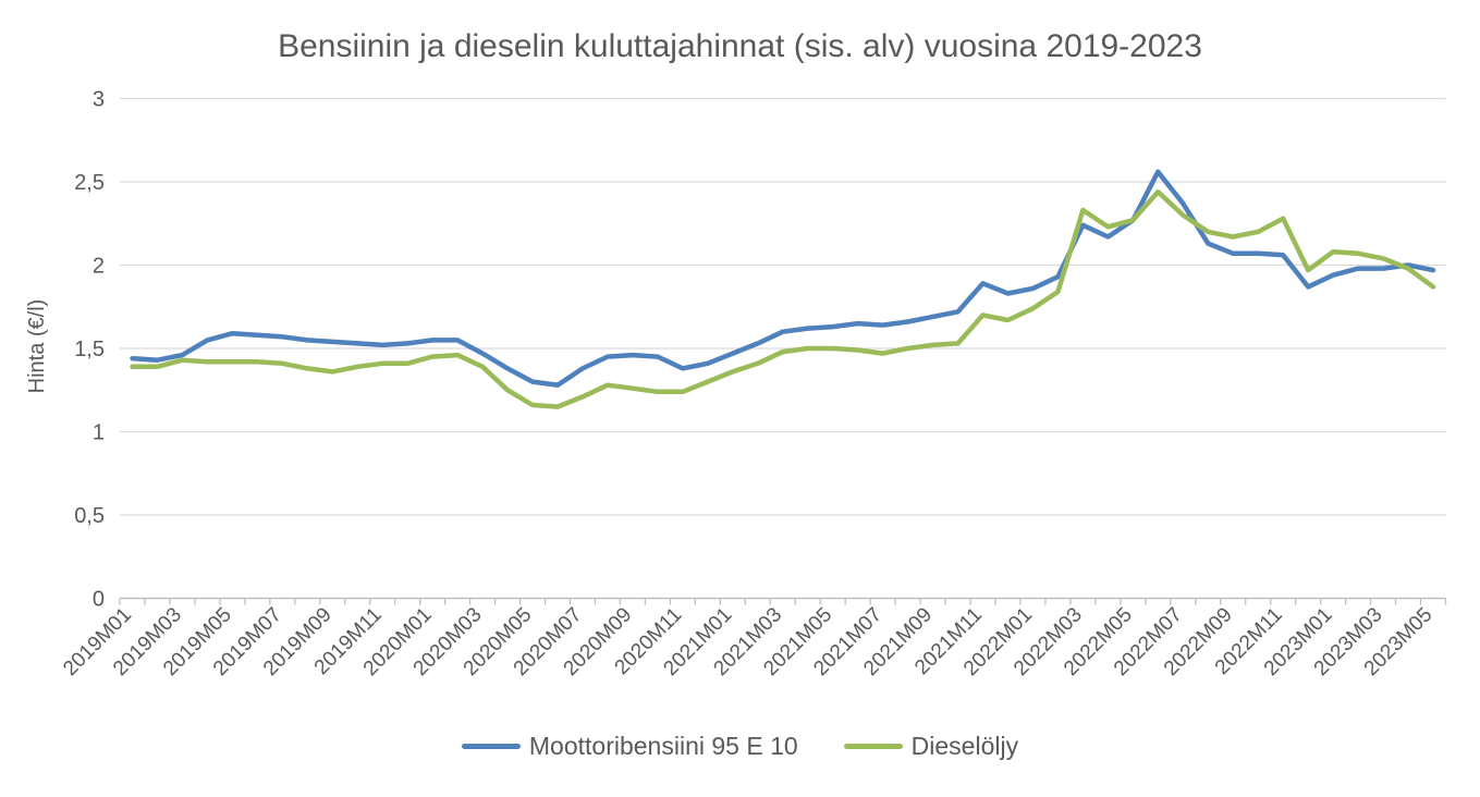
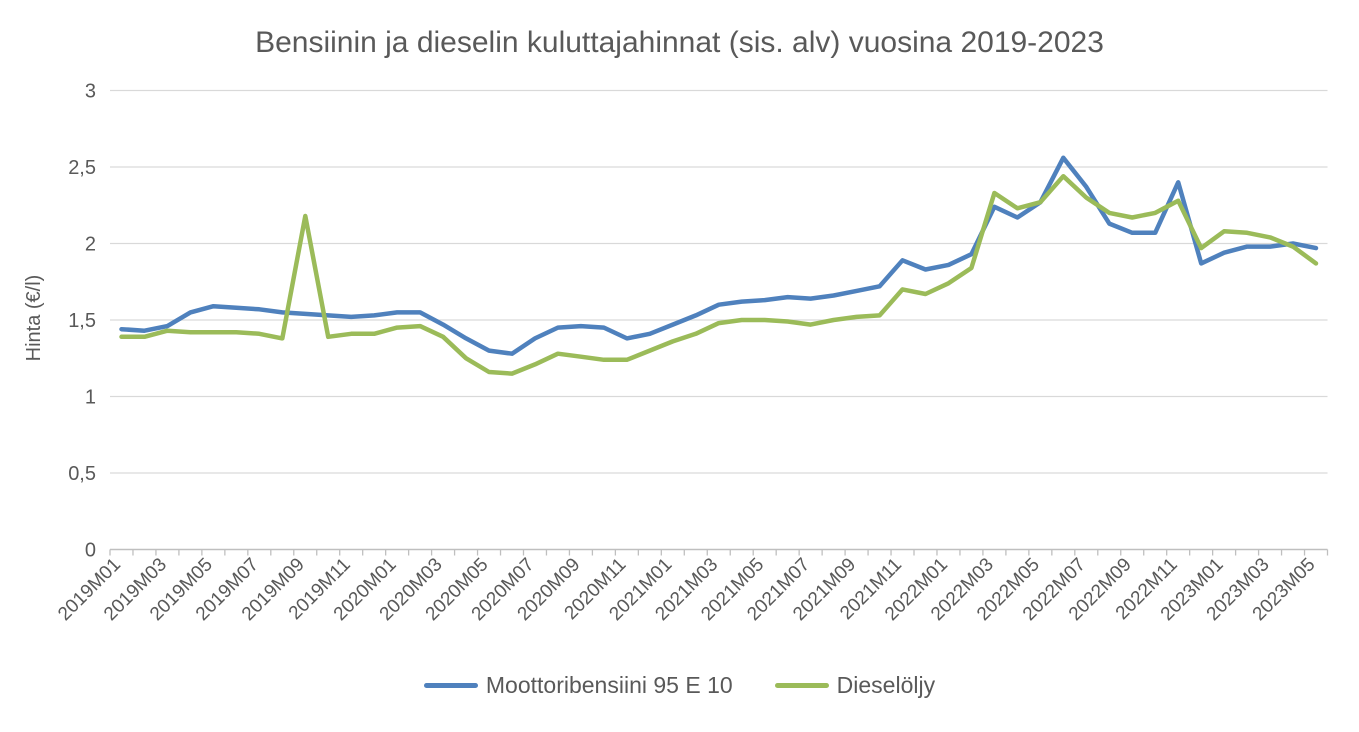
Dieselöljy/2019M09: 1.36 -> 2.18
Moottoribensiini 95 E 10/2022M11: 2.06 -> 2.40
